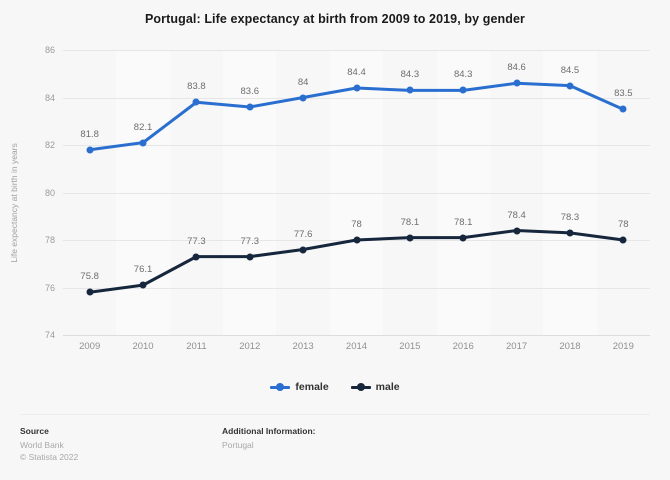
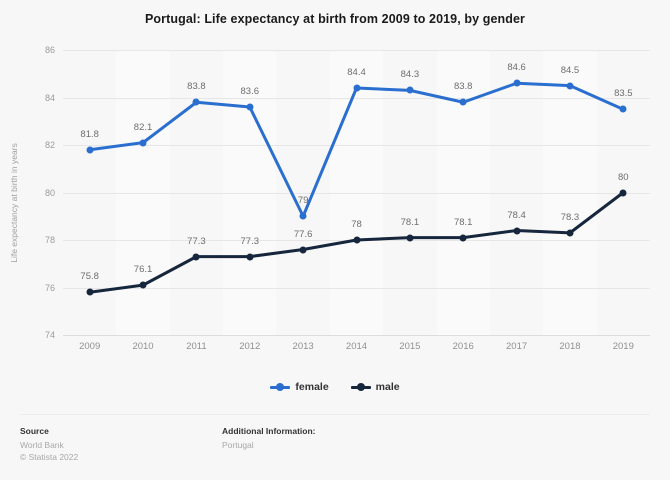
female/2013: 84 -> 79
female/2016: 84.3 -> 83.8
male/2019: 78 -> 80
